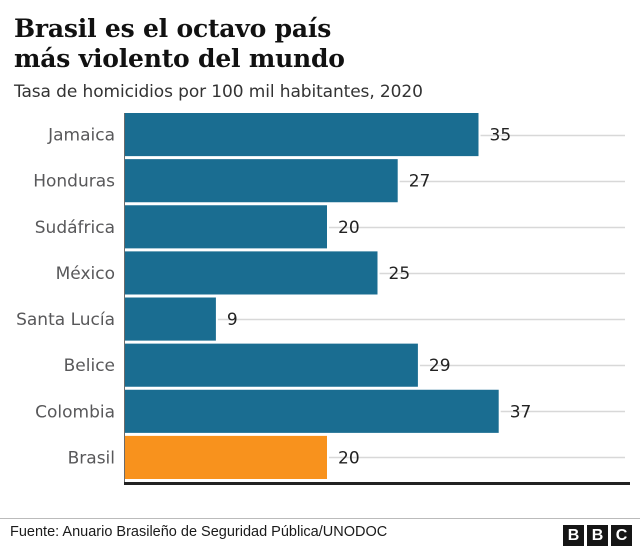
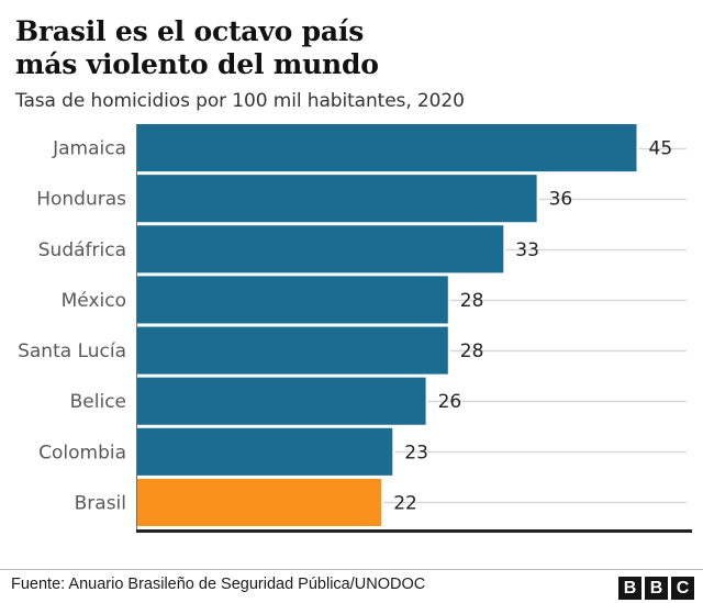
Jamaica: 35 -> 45
Honduras: 27 -> 36
Sudáfrica: 20 -> 33
México: 25 -> 28
Santa Lucía: 9 -> 28
Belice: 29 -> 26
Colombia: 37 -> 23
Brasil: 20 -> 22
